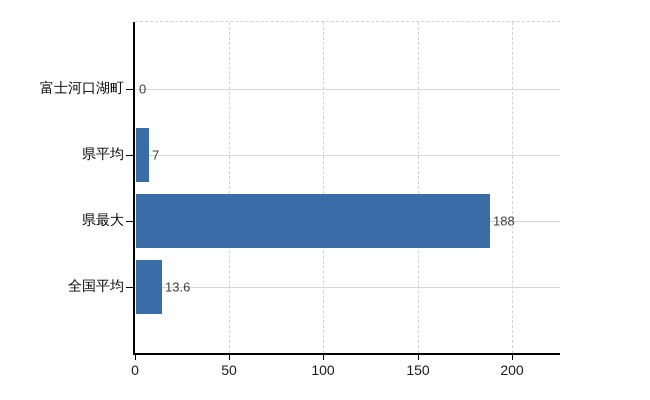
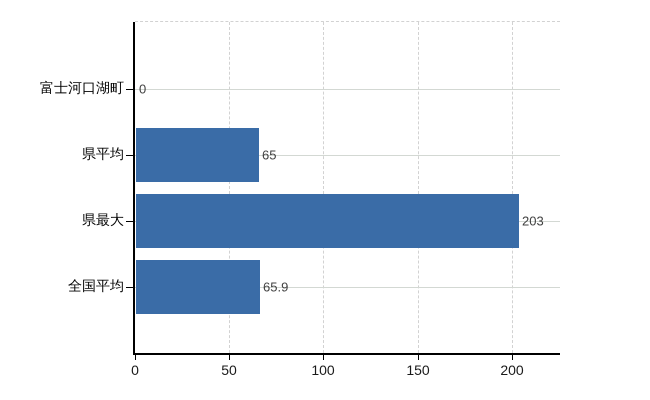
県平均: 7 -> 65
県最大: 188 -> 203
全国平均: 13.6 -> 65.9
